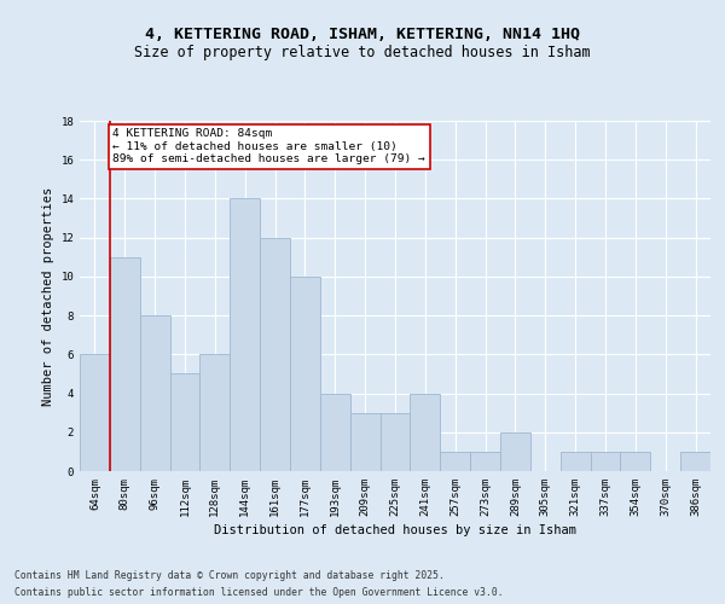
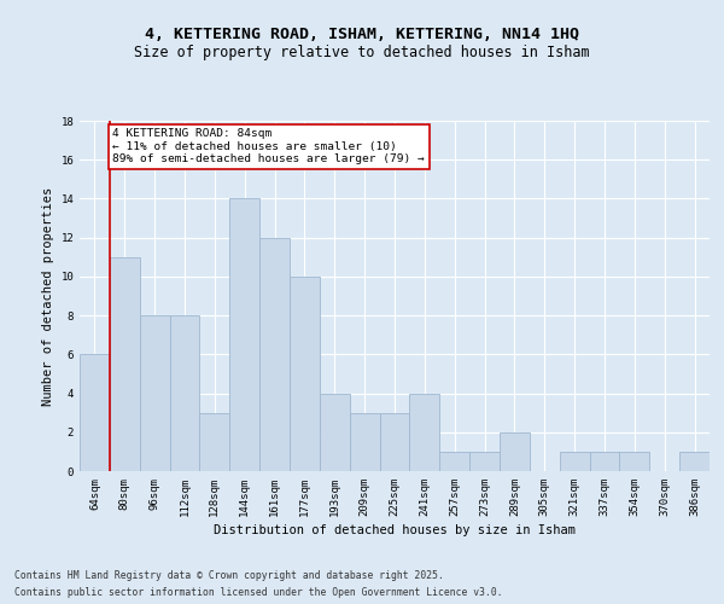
112sqm: 5 -> 8
128sqm: 6 -> 3
